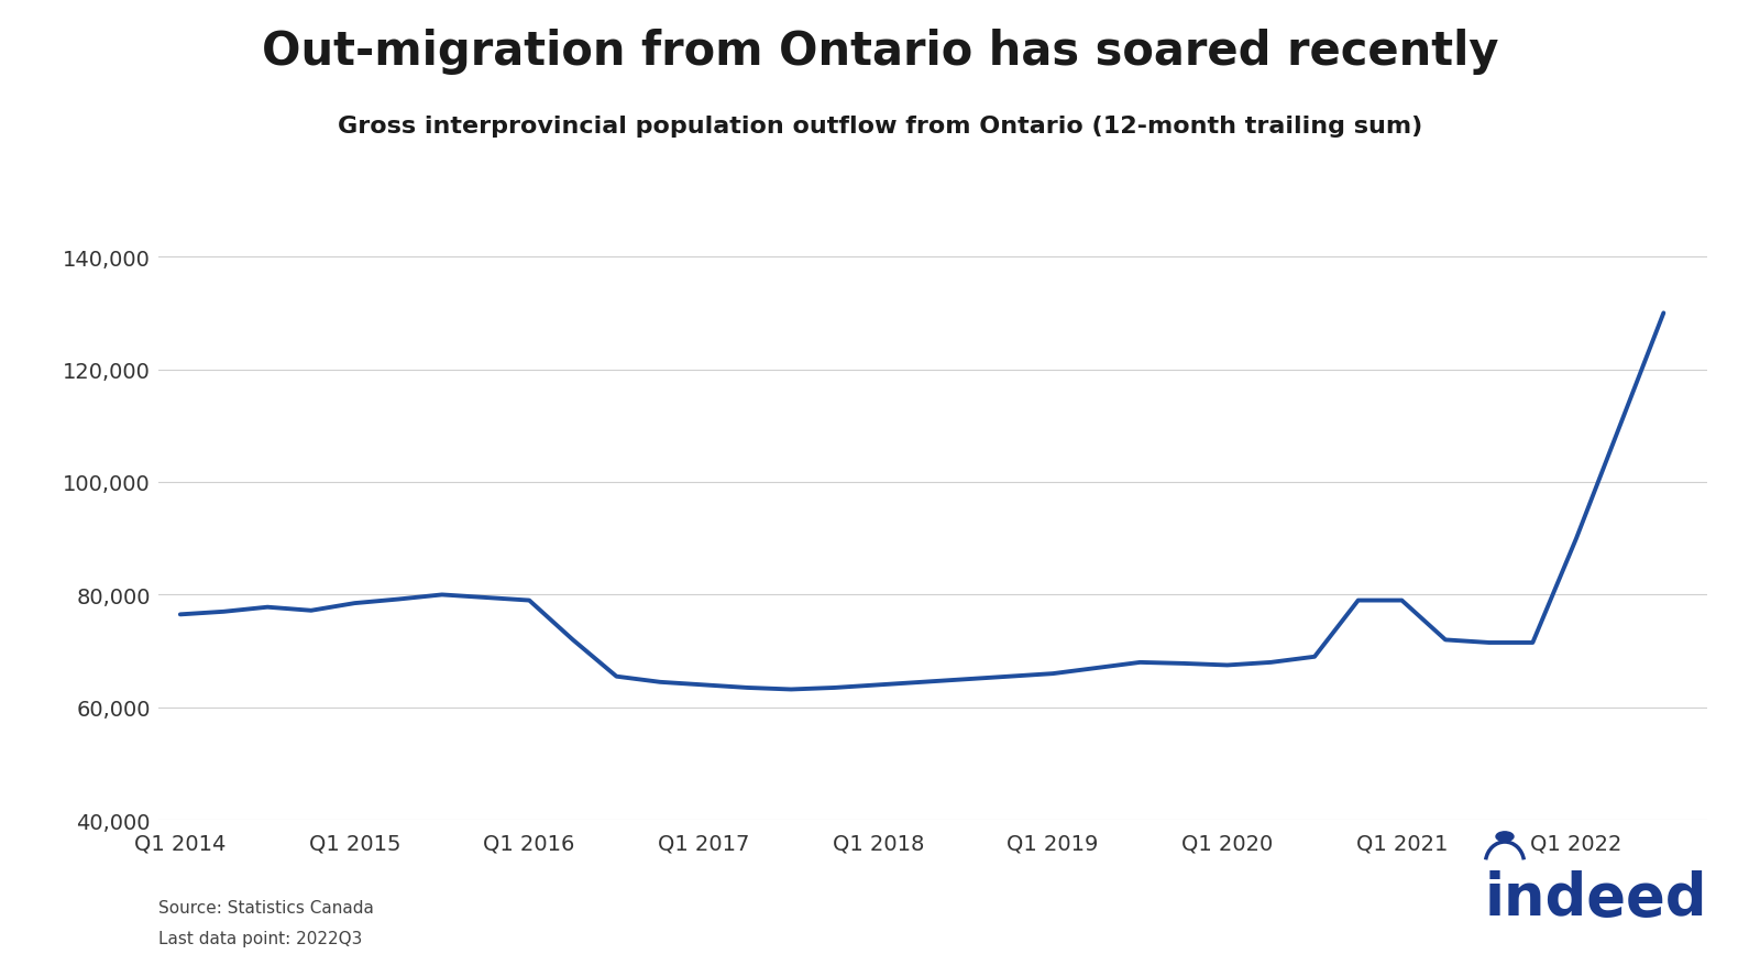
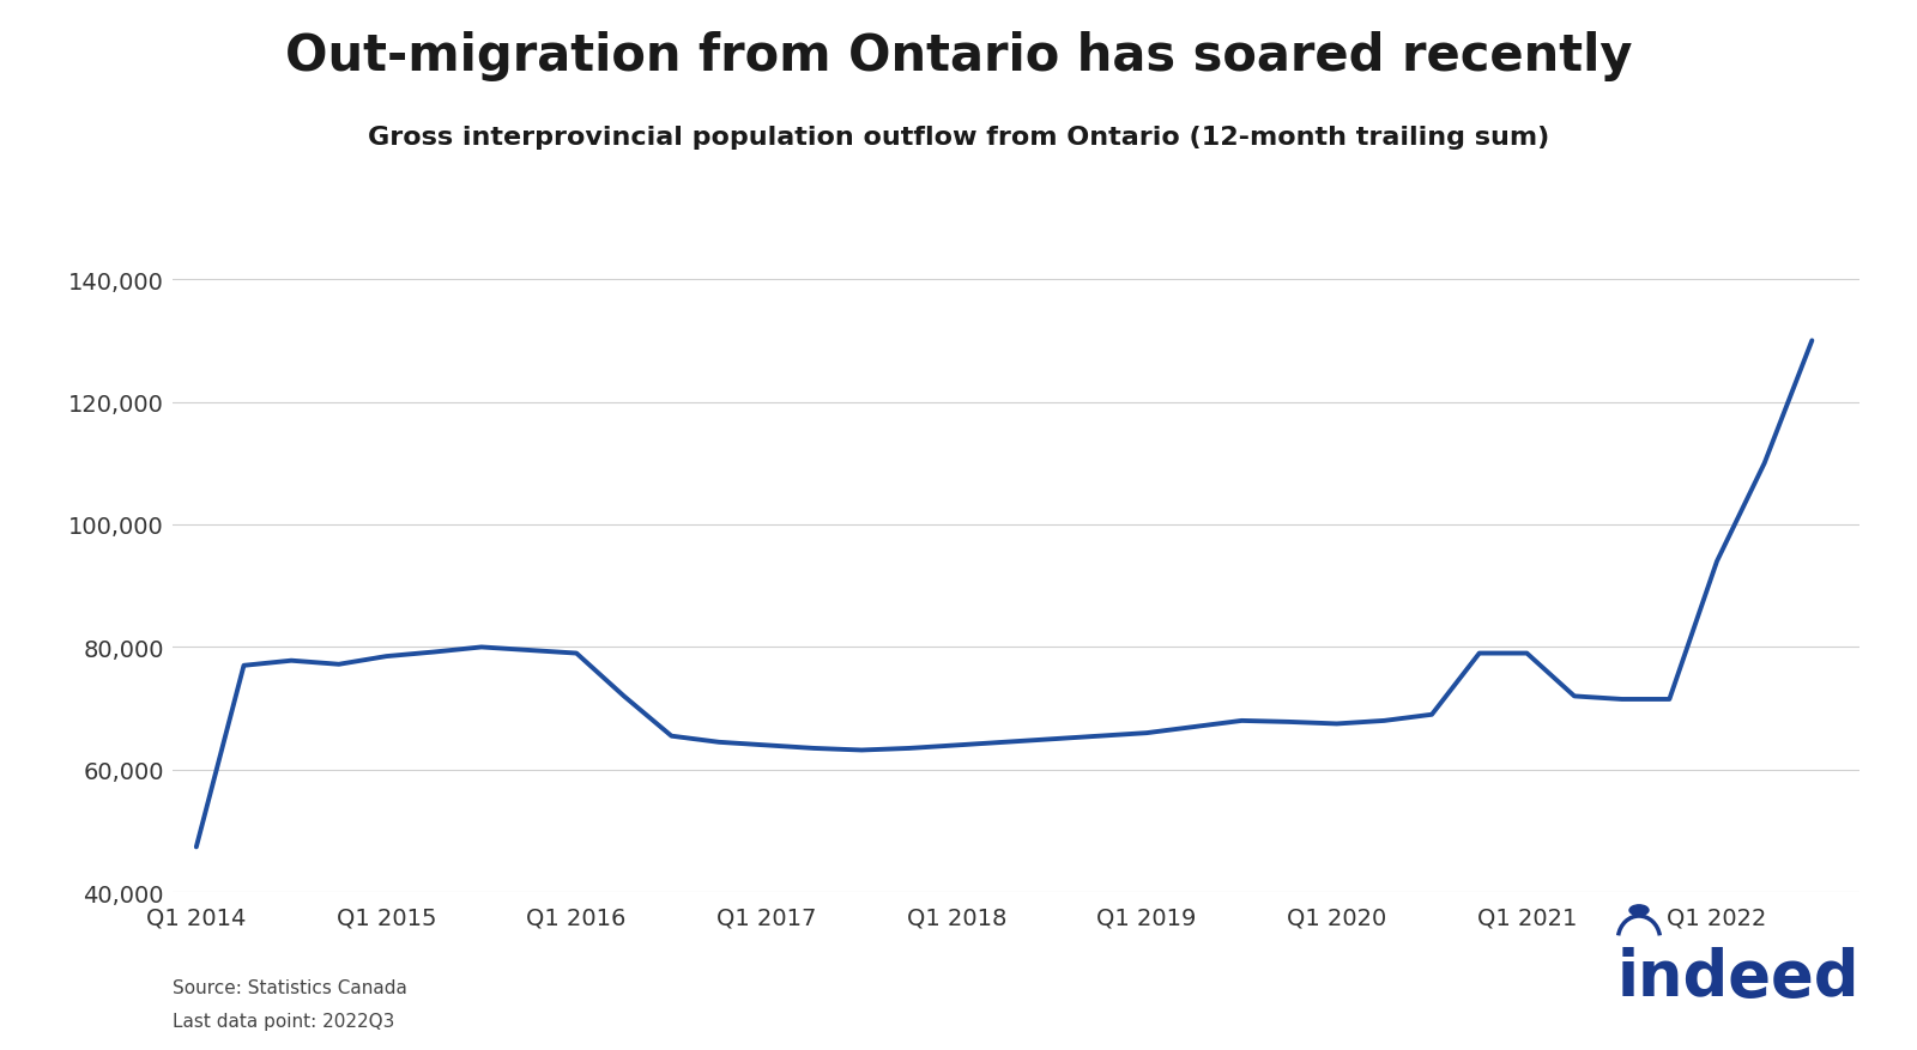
Q1 2014: 76,500 -> 47,400
Q1 2022: 90,000 -> 94,000
